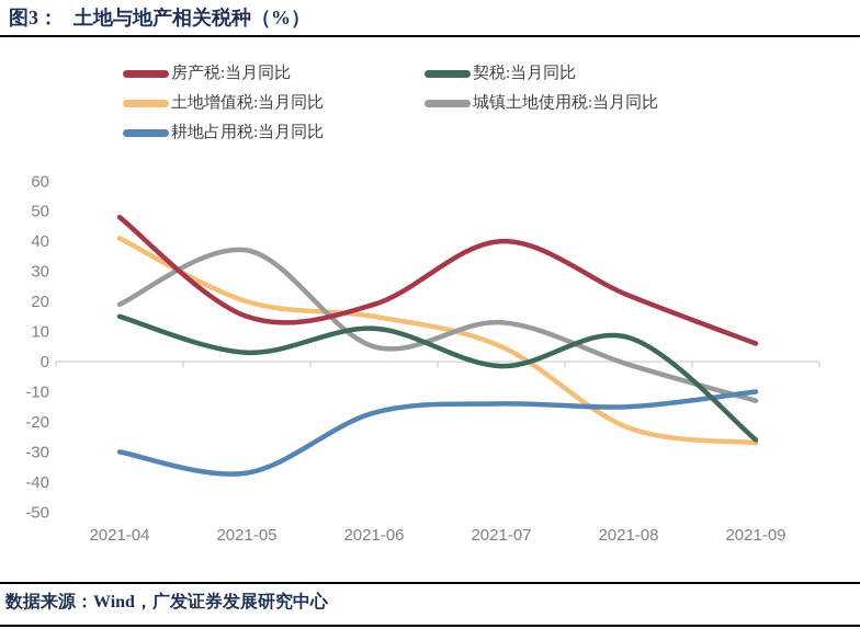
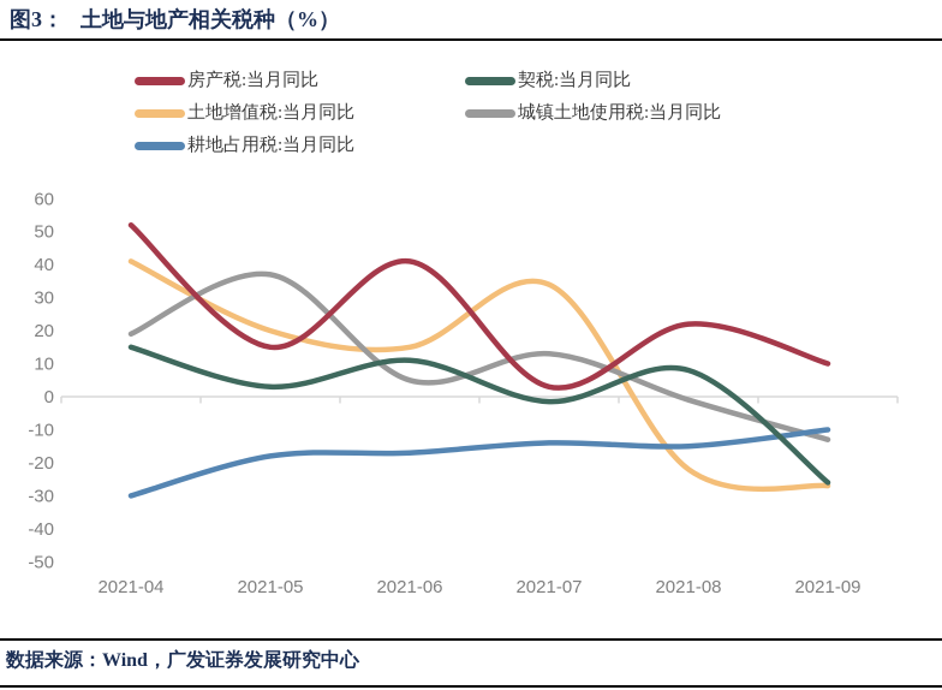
房产税:当月同比/2021-04: 48 -> 52
耕地占用税:当月同比/2021-05: -37 -> -18
房产税:当月同比/2021-06: 19 -> 41
土地增值税:当月同比/2021-07: 5 -> 34
房产税:当月同比/2021-07: 40 -> 3
房产税:当月同比/2021-09: 6 -> 10
